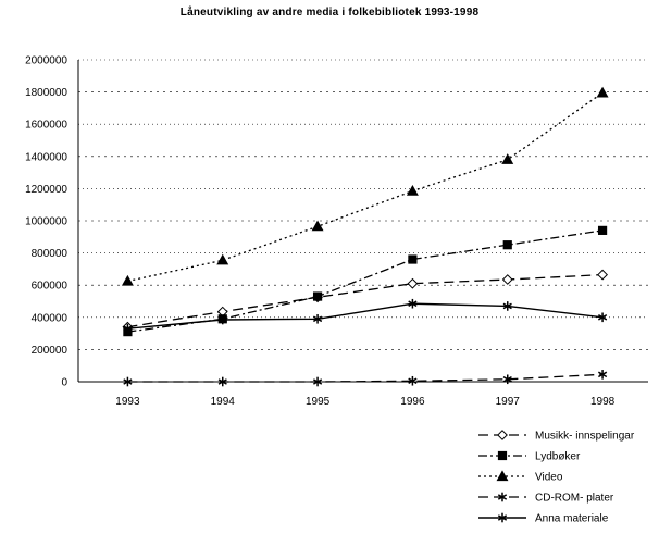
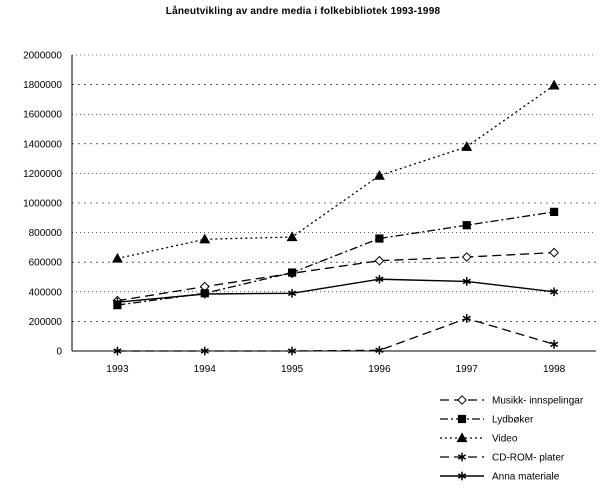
Video/1995: 960000 -> 770000
CD-ROM- plater/1997: 20000 -> 220000
